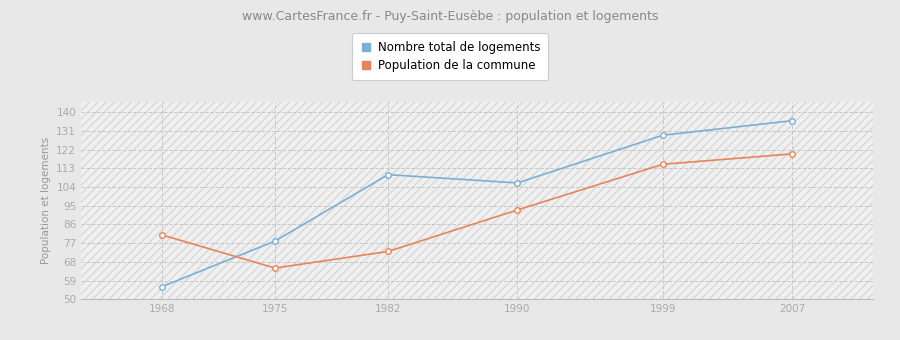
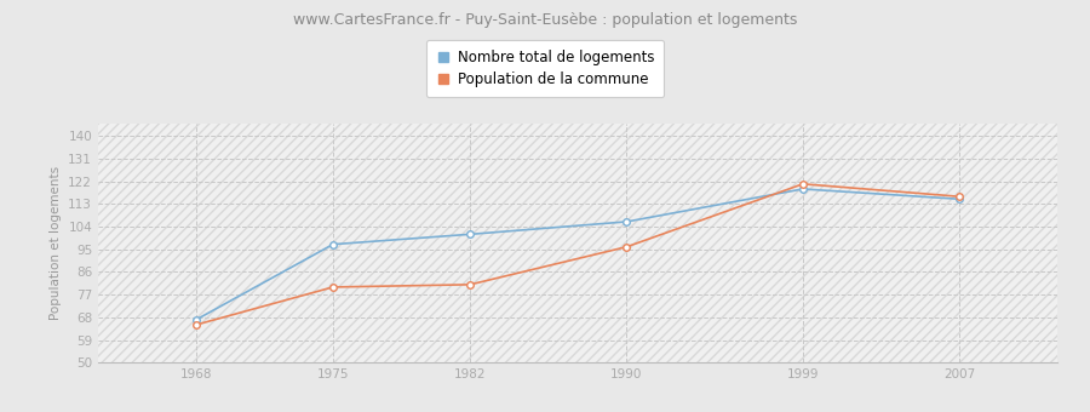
Nombre total de logements/1968: 56 -> 67
Population de la commune/1968: 81 -> 65
Nombre total de logements/1975: 78 -> 97
Population de la commune/1975: 65 -> 80
Nombre total de logements/1982: 110 -> 101
Population de la commune/1982: 73 -> 81
Population de la commune/1990: 93 -> 96
Nombre total de logements/1999: 129 -> 119
Population de la commune/1999: 115 -> 121
Nombre total de logements/2007: 136 -> 115
Population de la commune/2007: 120 -> 116
